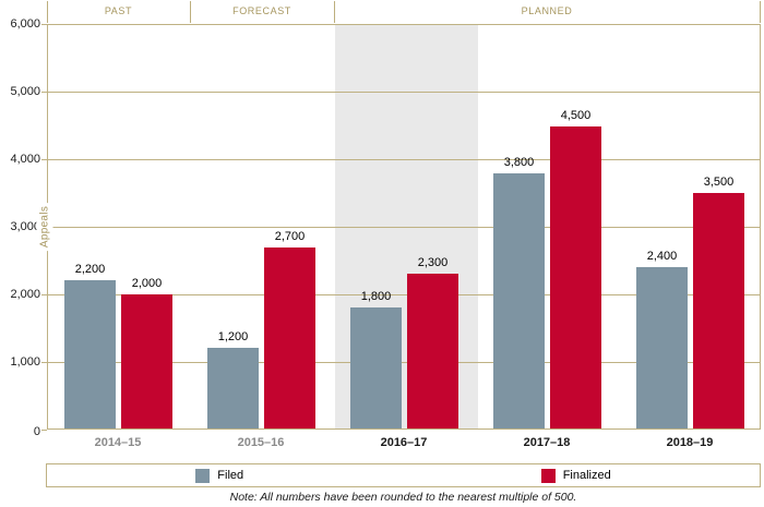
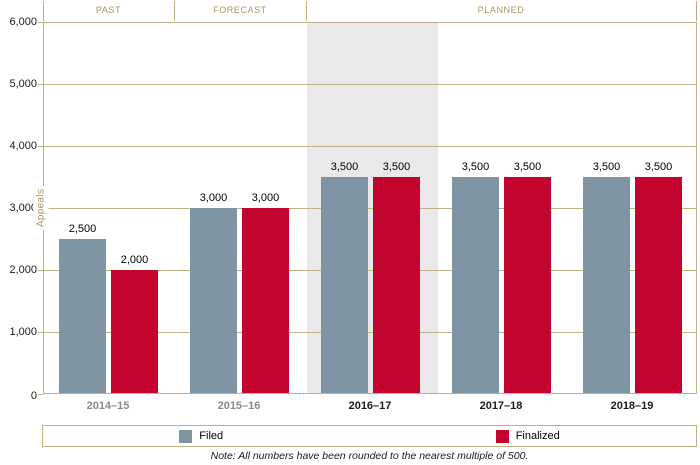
Filed/2014–15: 2,200 -> 2,500
Filed/2015–16: 1,200 -> 3,000
Finalized/2015–16: 2,700 -> 3,000
Filed/2016–17: 1,800 -> 3,500
Finalized/2016–17: 2,300 -> 3,500
Filed/2017–18: 3,800 -> 3,500
Finalized/2017–18: 4,500 -> 3,500
Filed/2018–19: 2,400 -> 3,500
